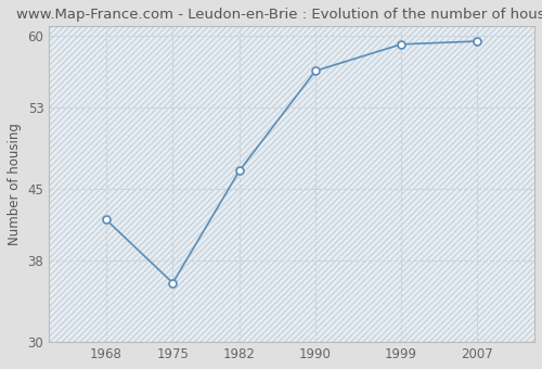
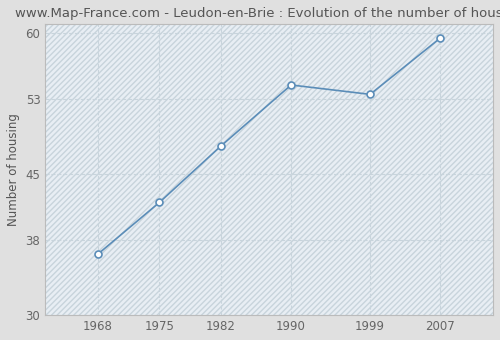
1968: 42.0 -> 36.5
1975: 35.8 -> 42.0
1982: 46.8 -> 48.0
1990: 56.6 -> 54.5
1999: 59.2 -> 53.5
